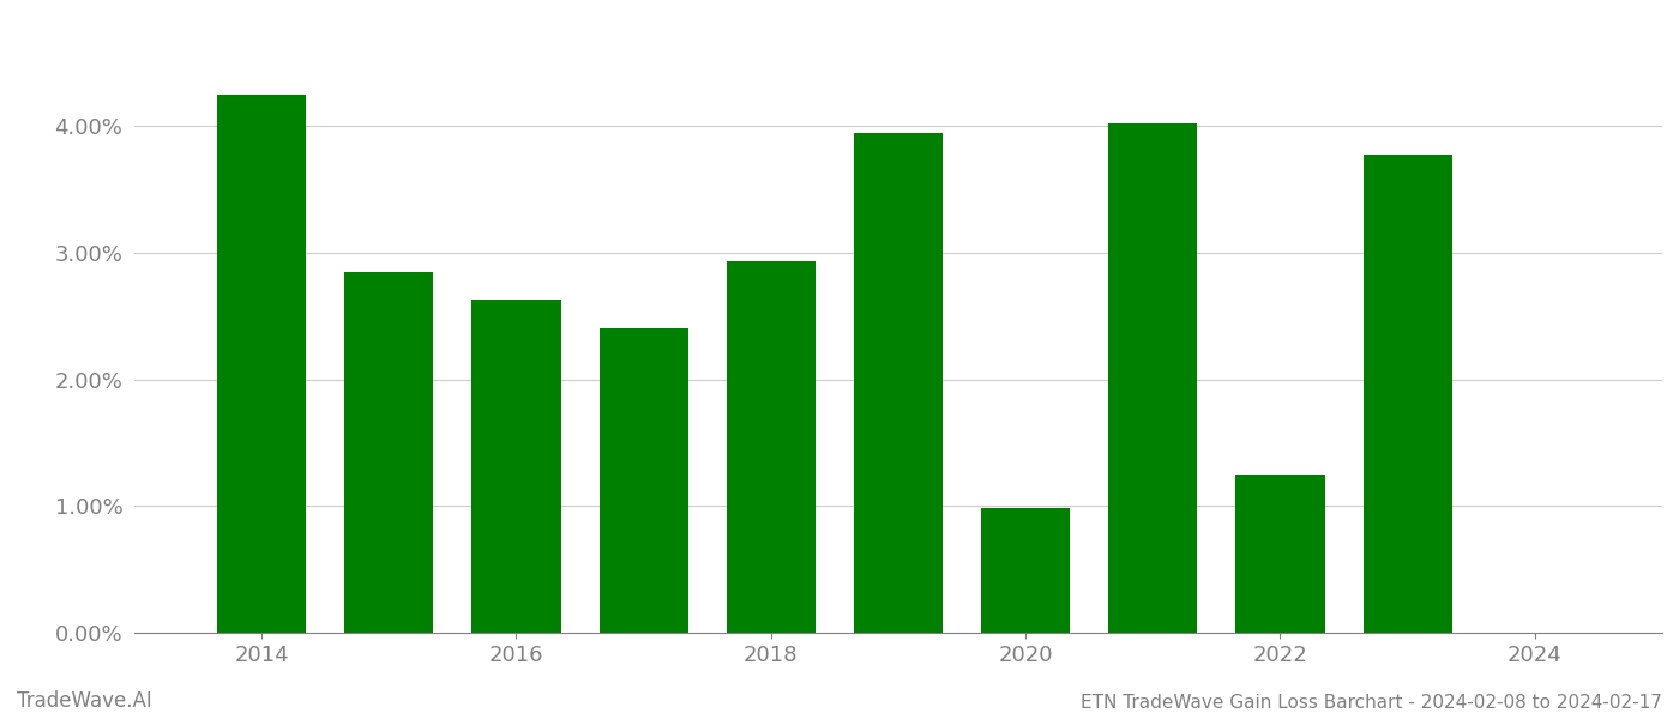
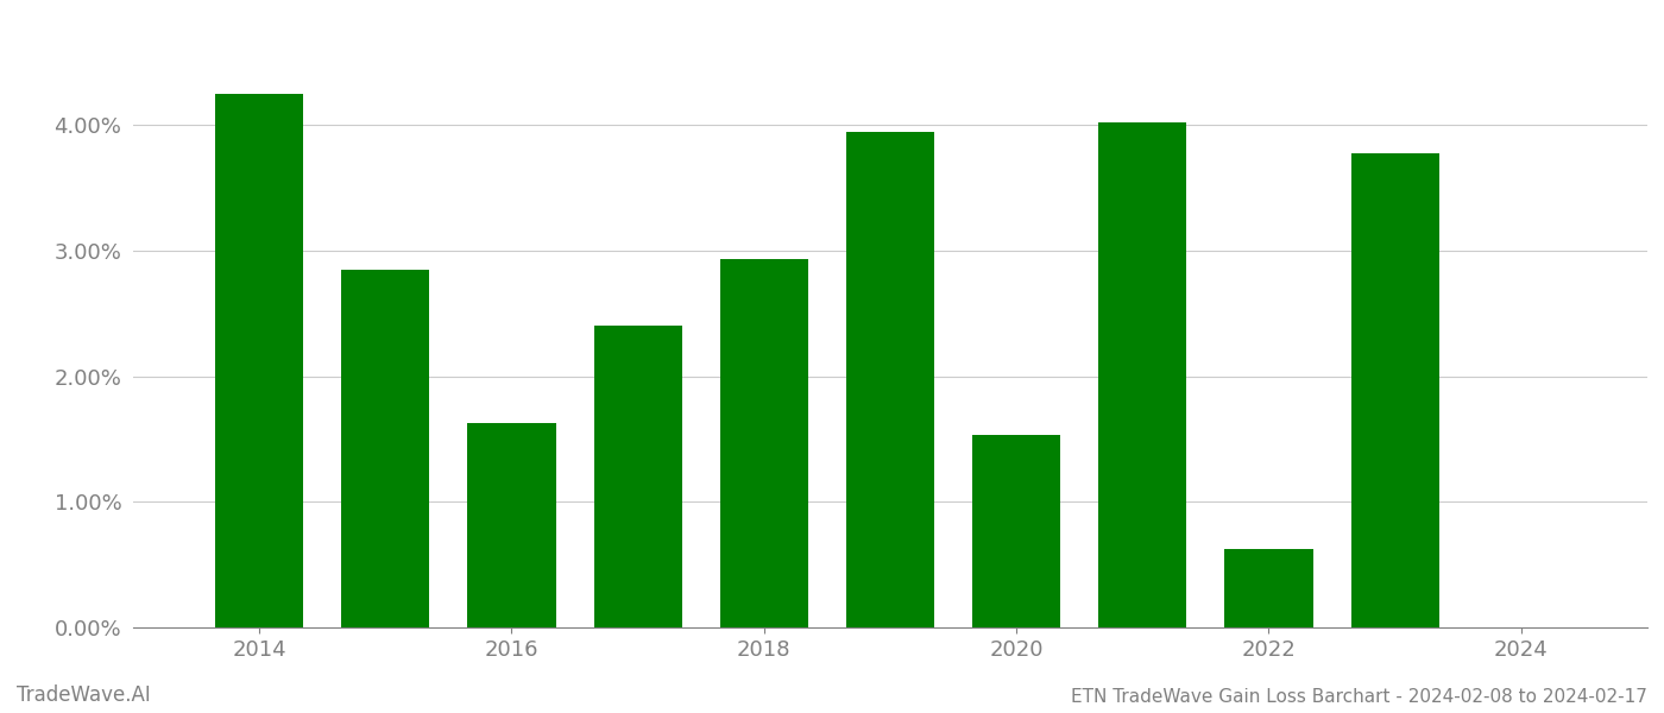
2016: 2.63% -> 1.63%
2020: 0.98% -> 1.53%
2022: 1.25% -> 0.62%
